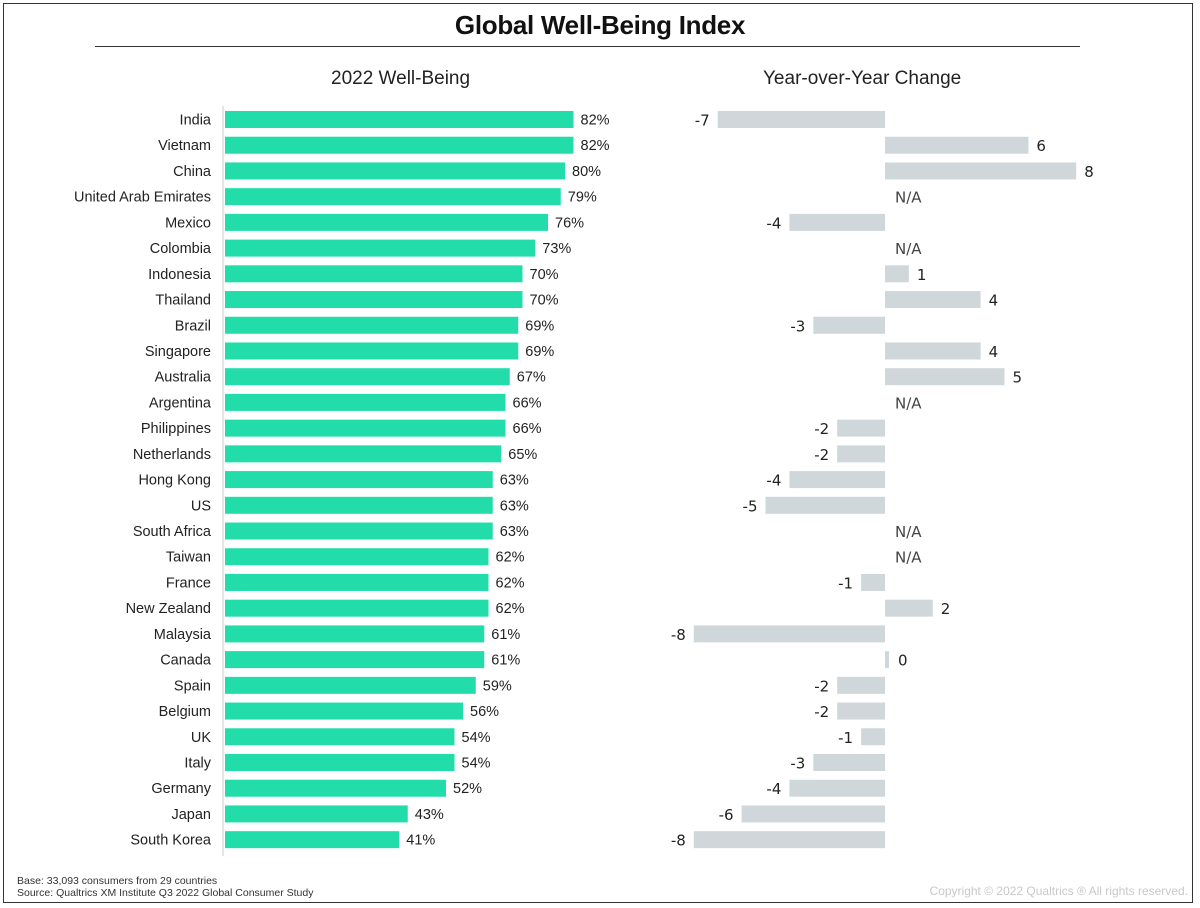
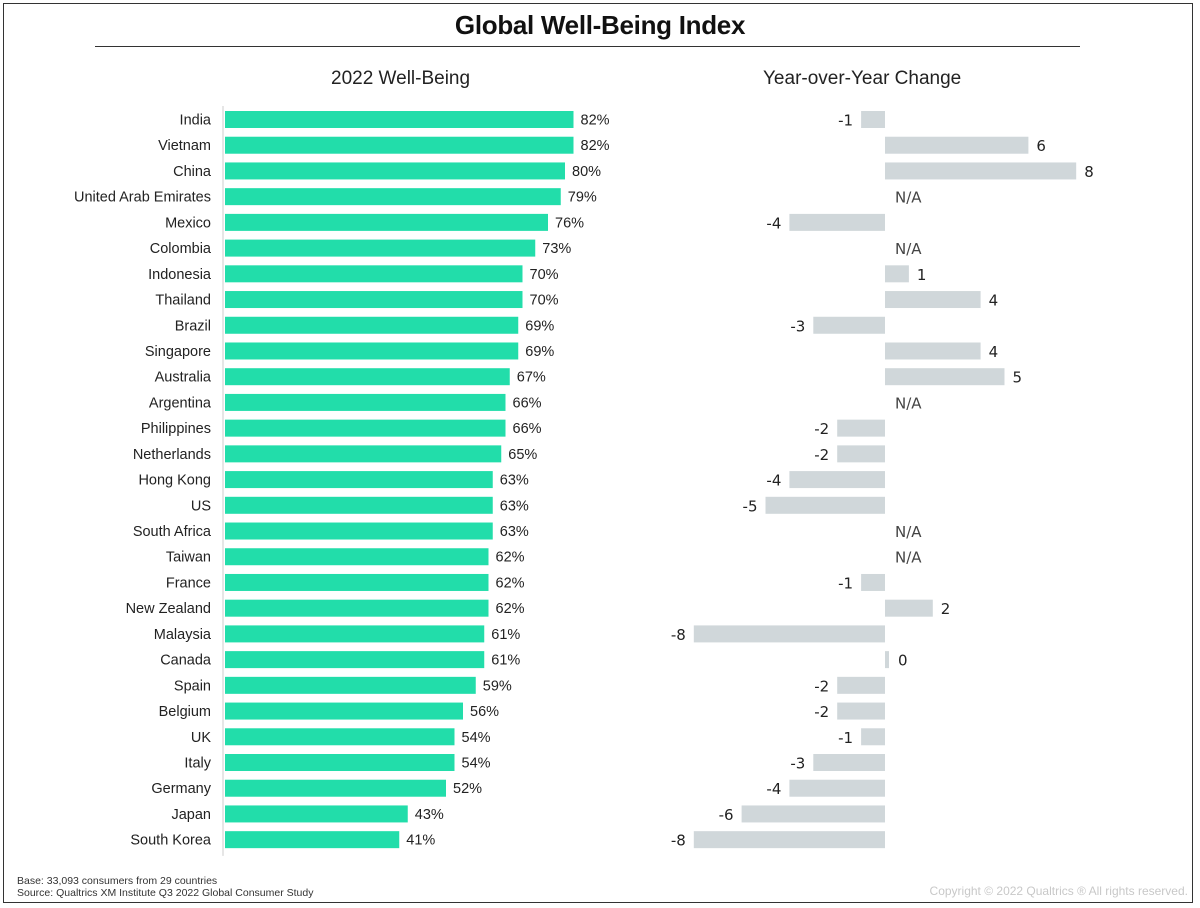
Year-over-Year Change/India: -7 -> -1
